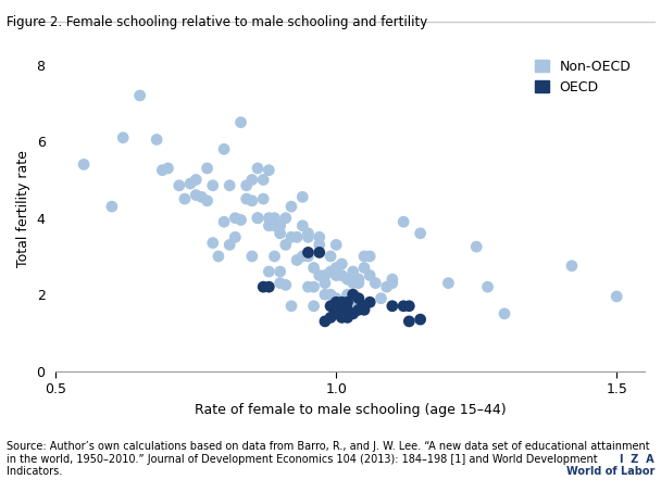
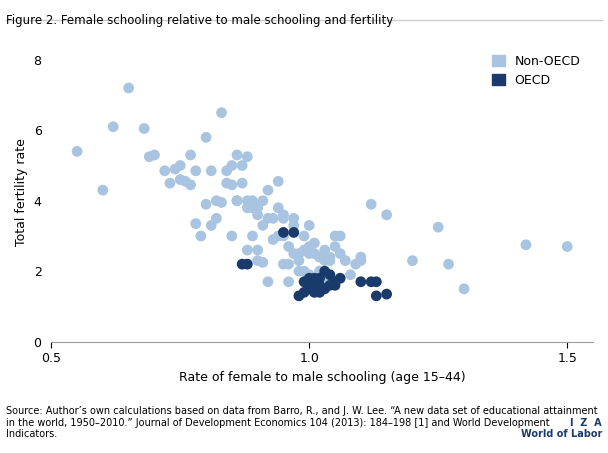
Non-OECD/1.5: 1.95 -> 2.70
